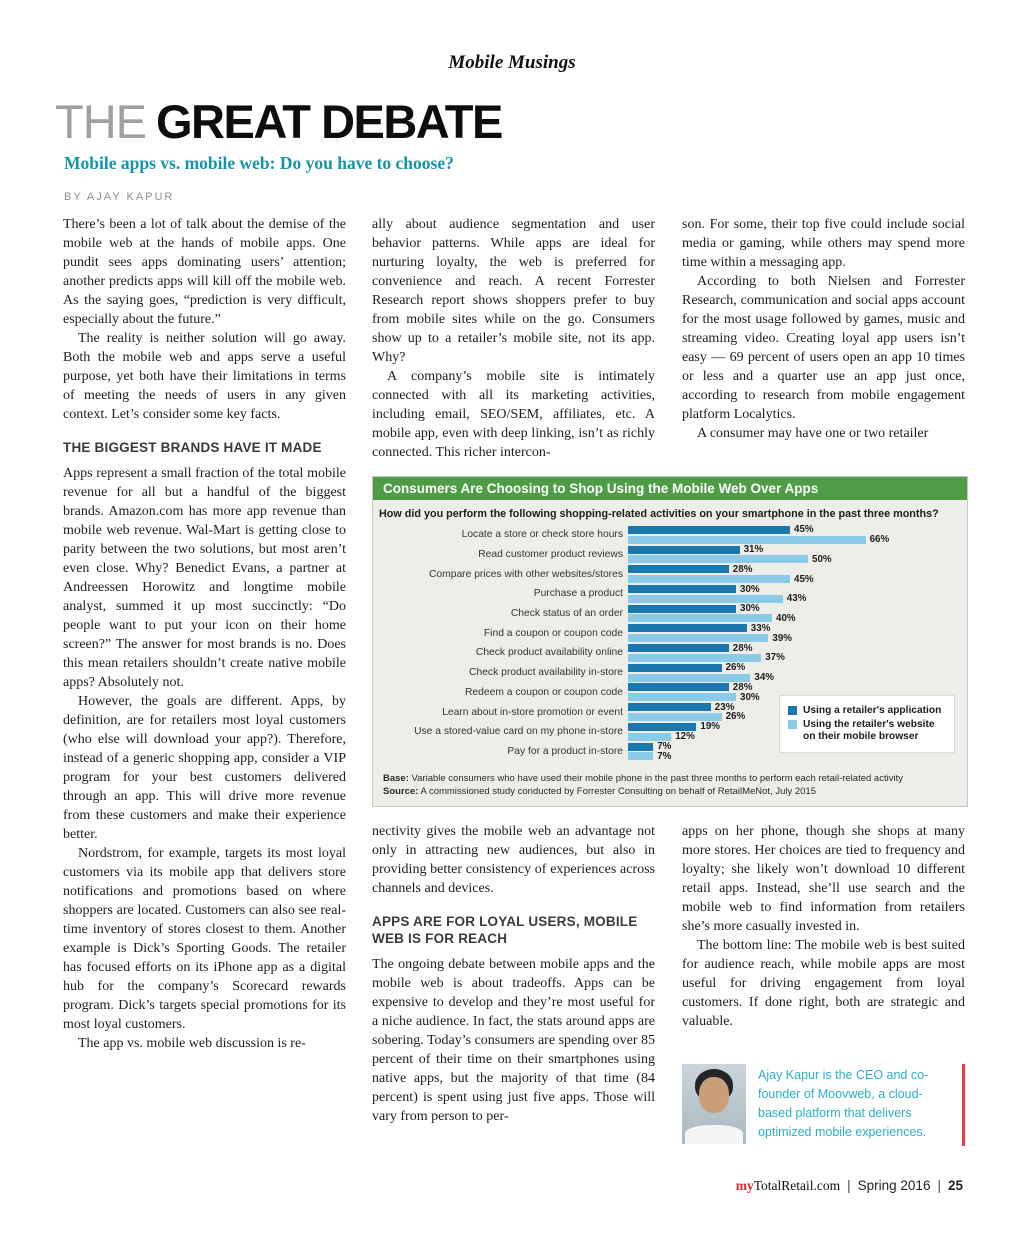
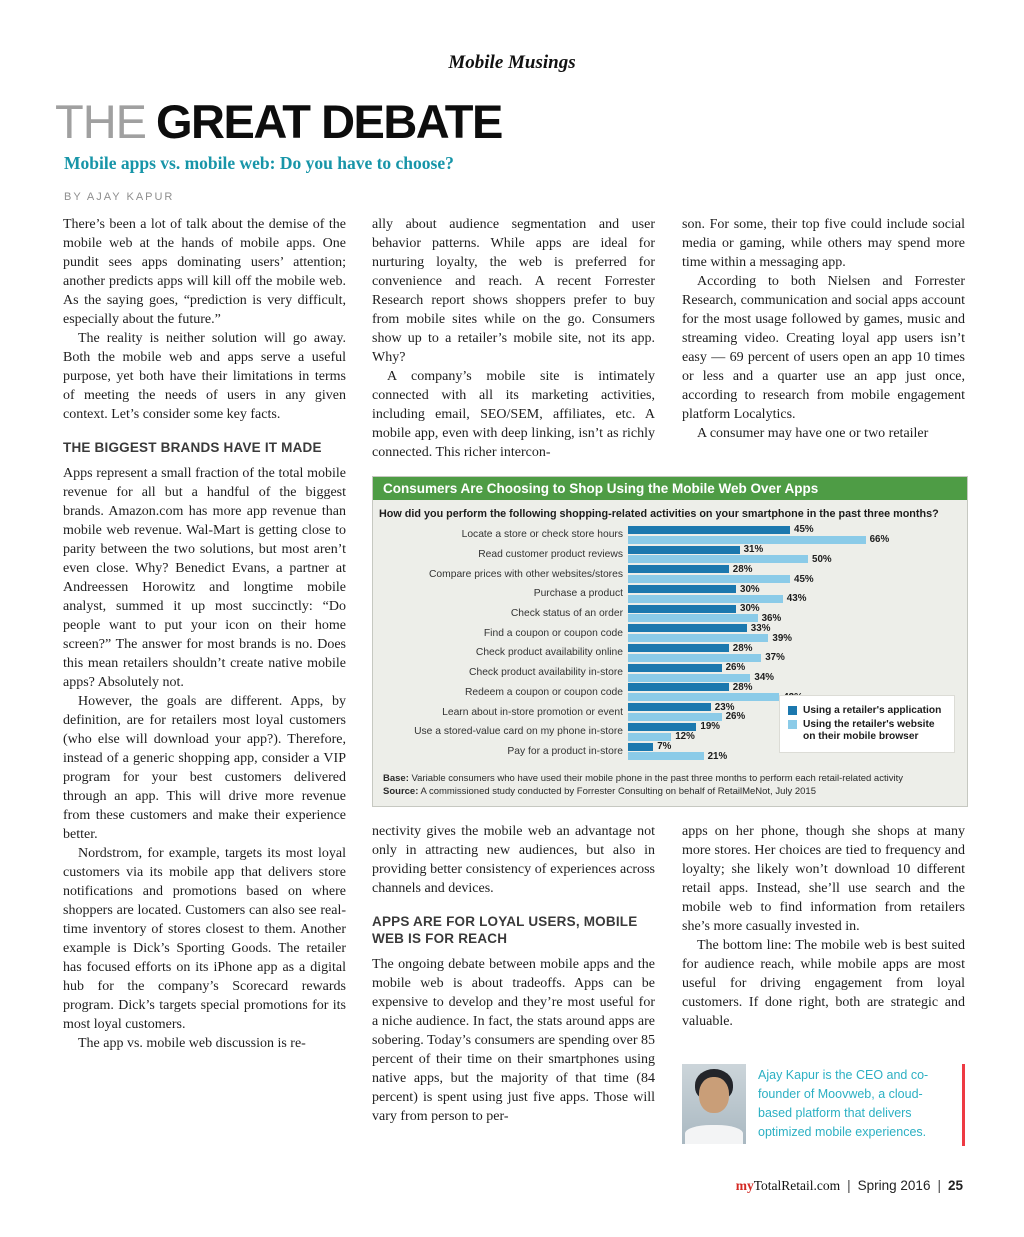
Using the retailer's website on their mobile browser/Check status of an order: 40% -> 36%
Using the retailer's website on their mobile browser/Redeem a coupon or coupon code: 30% -> 42%
Using the retailer's website on their mobile browser/Pay for a product in-store: 7% -> 21%
